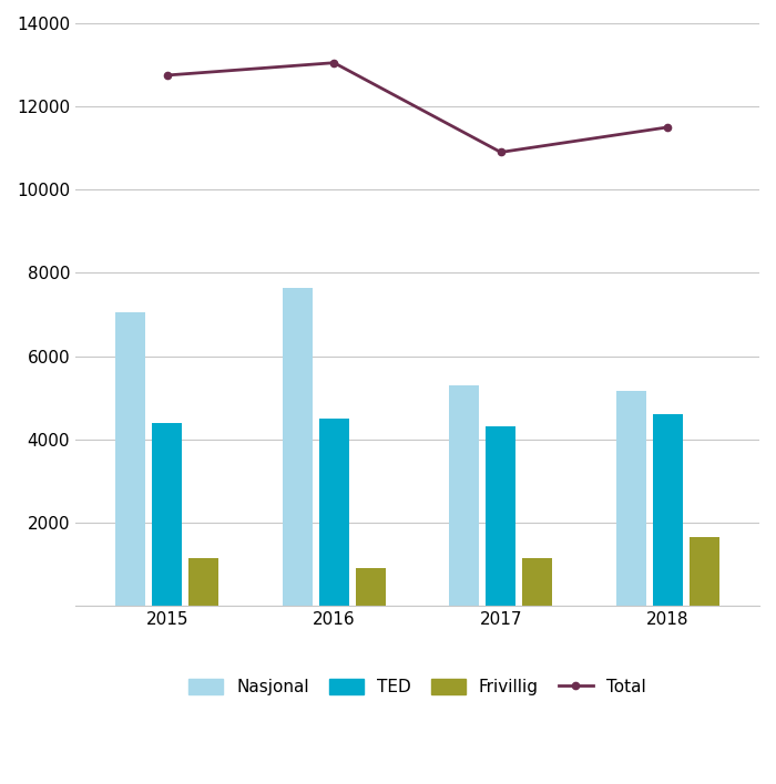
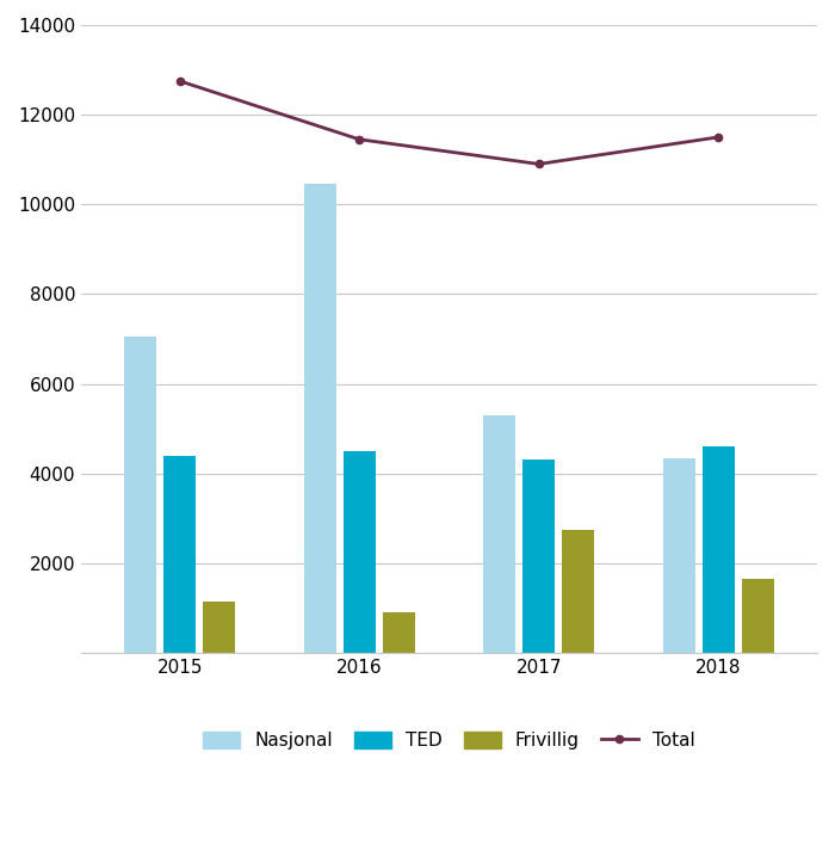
Nasjonal/2016: 7650 -> 10450
Total/2016: 13050 -> 11450
Frivillig/2017: 1150 -> 2750
Nasjonal/2018: 5150 -> 4350
